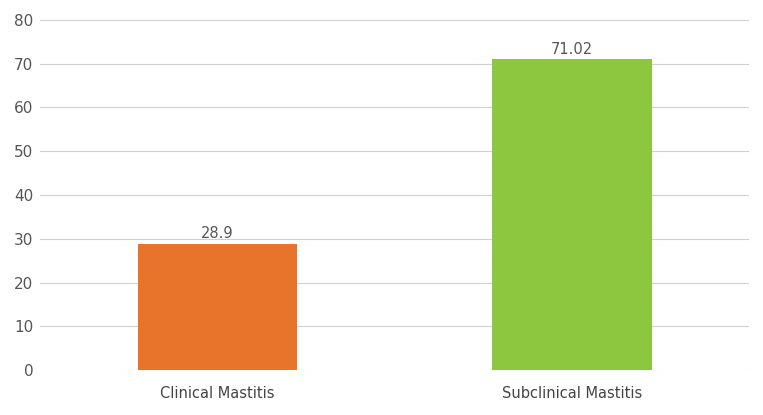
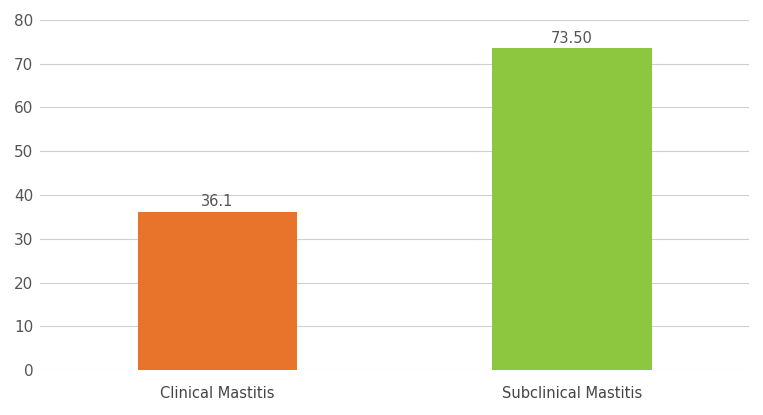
Clinical Mastitis: 28.9 -> 36.1
Subclinical Mastitis: 71.02 -> 73.50
